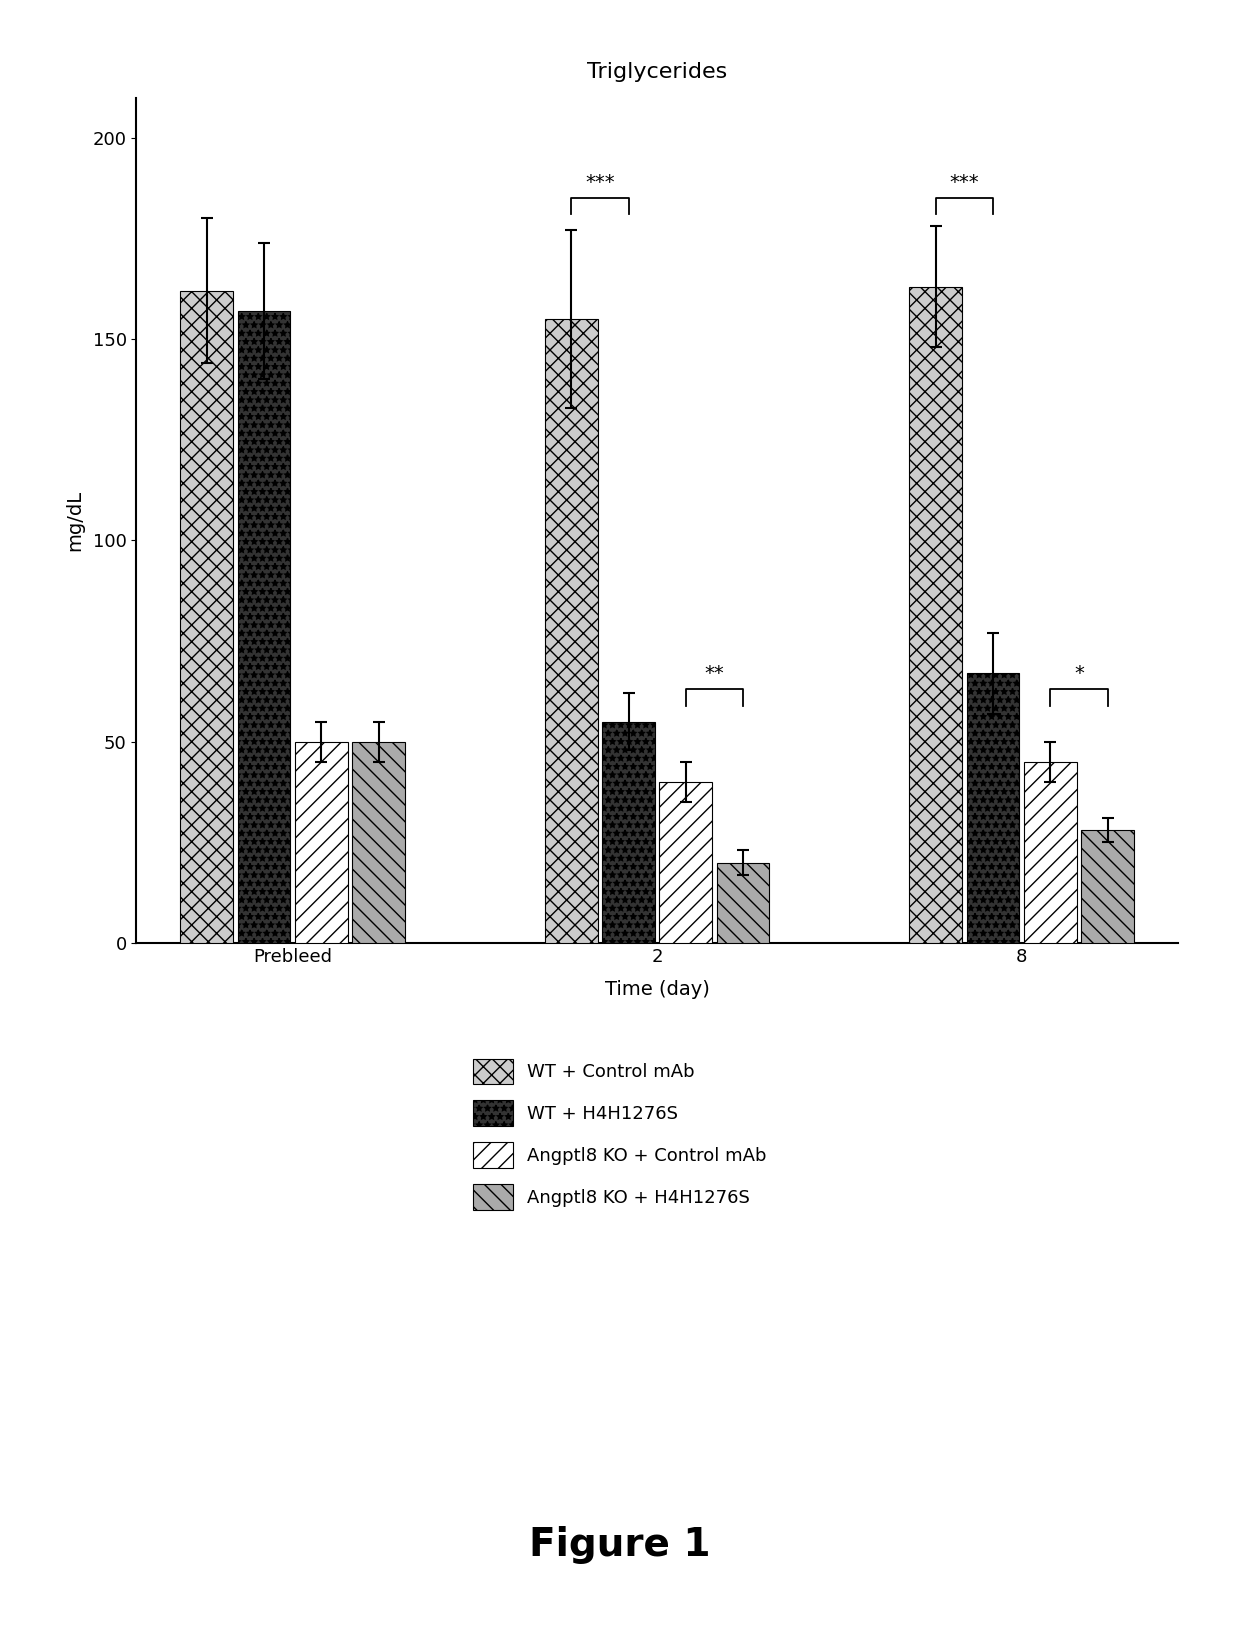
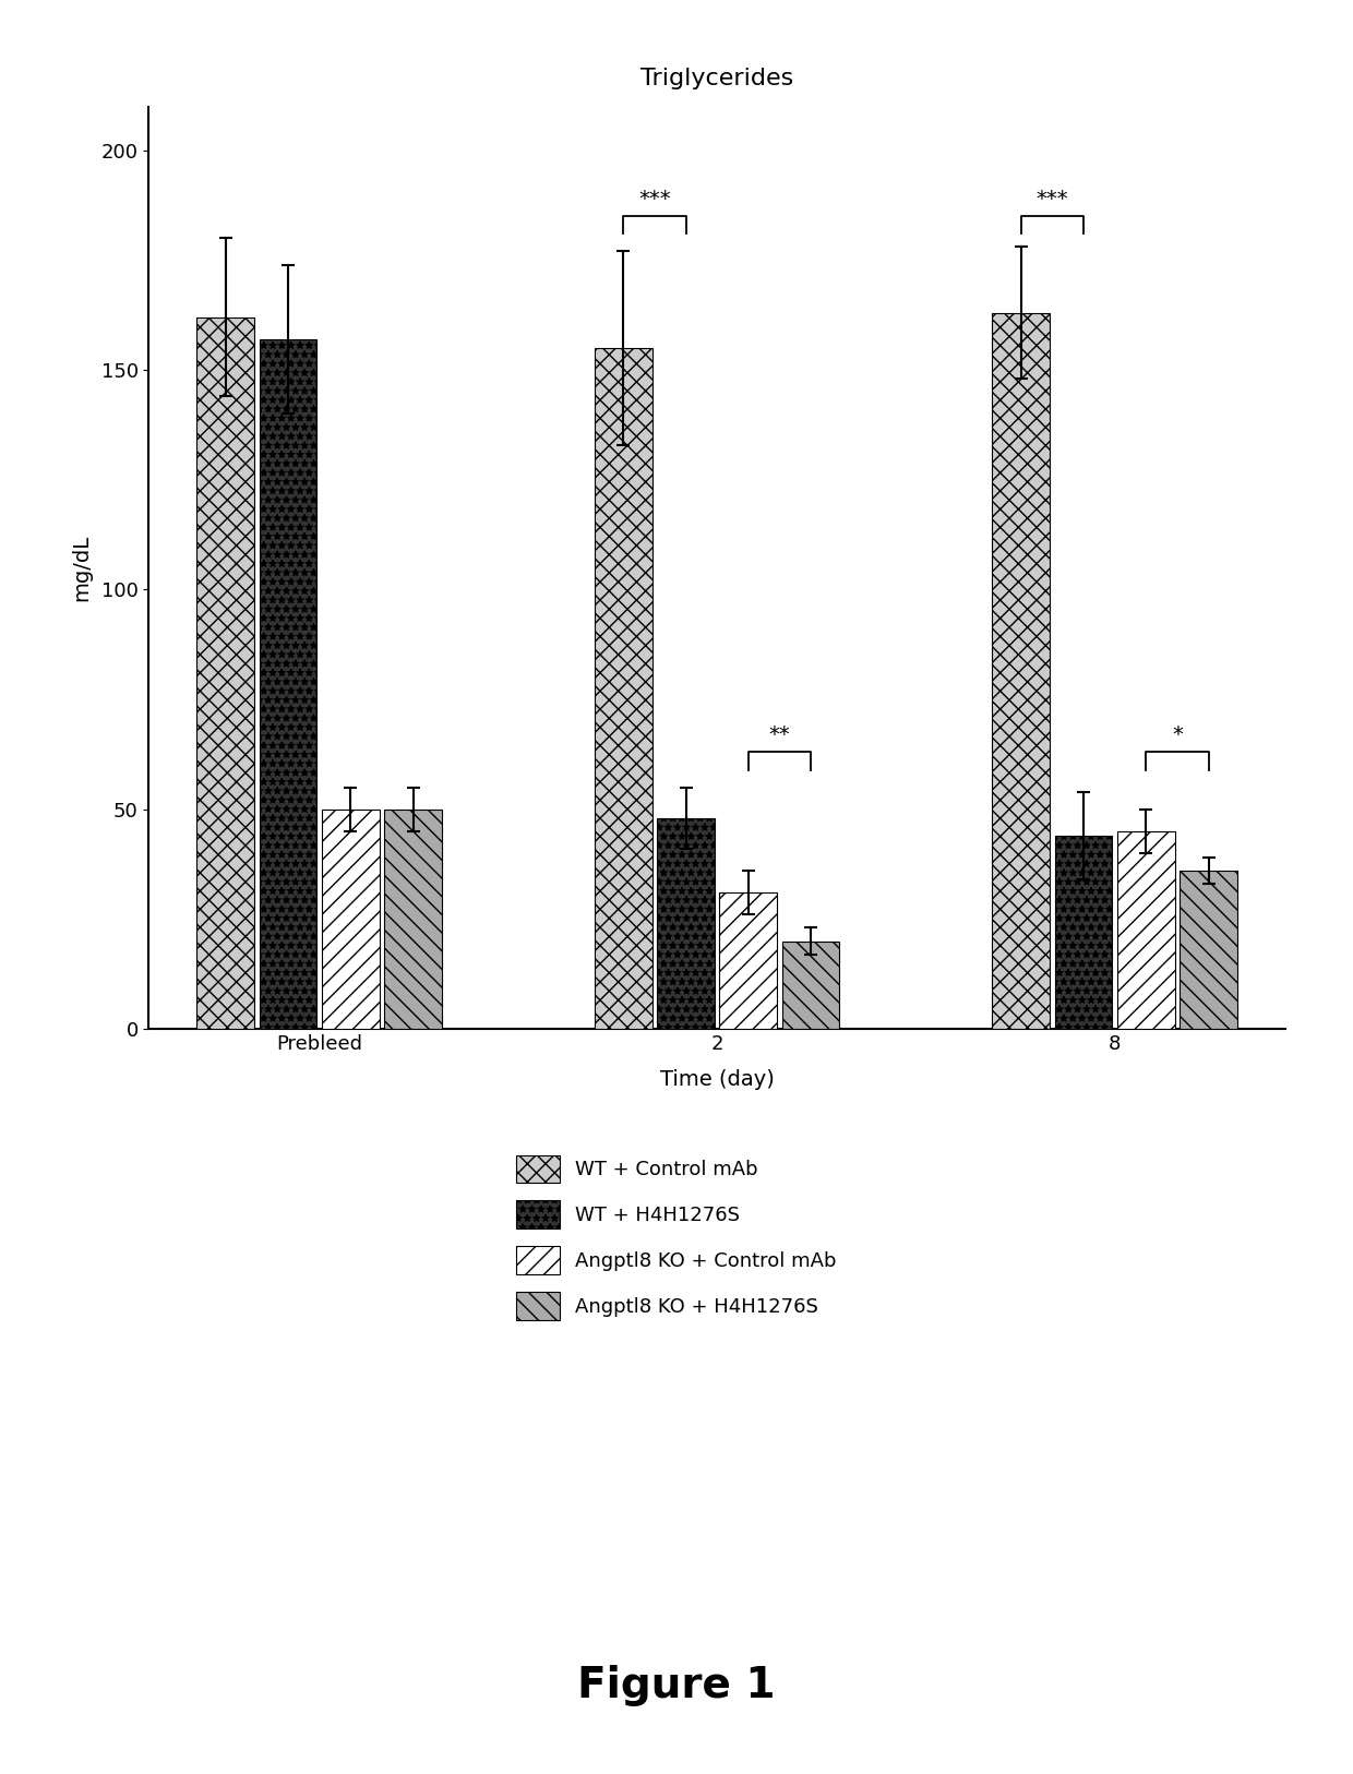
WT + H4H1276S/2: 55 -> 48
Angptl8 KO + Control mAb/2: 40 -> 31
WT + H4H1276S/8: 67 -> 44
Angptl8 KO + H4H1276S/8: 28 -> 36
